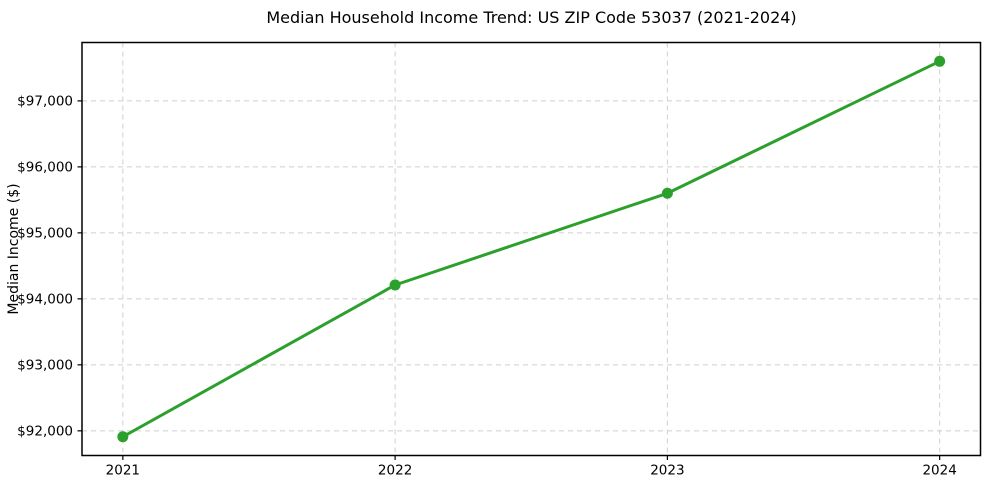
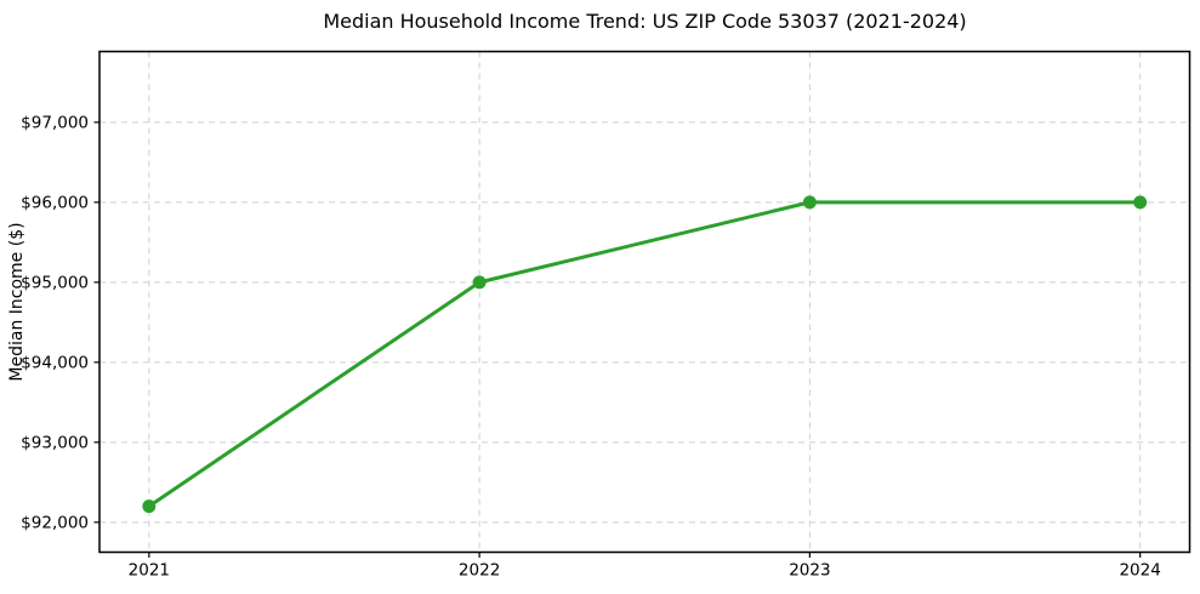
2021: $91900 -> $92200
2022: $94200 -> $95000
2023: $95600 -> $96000
2024: $97600 -> $96000
